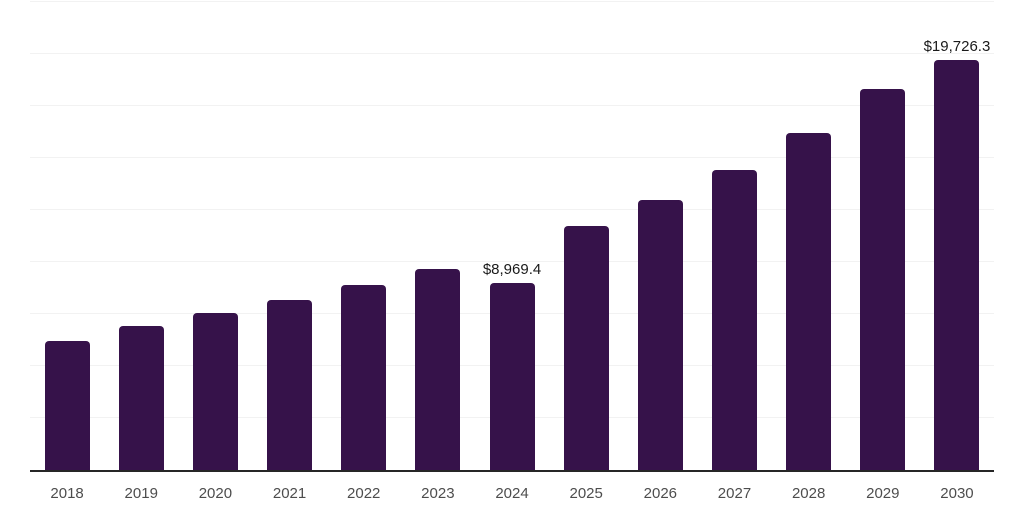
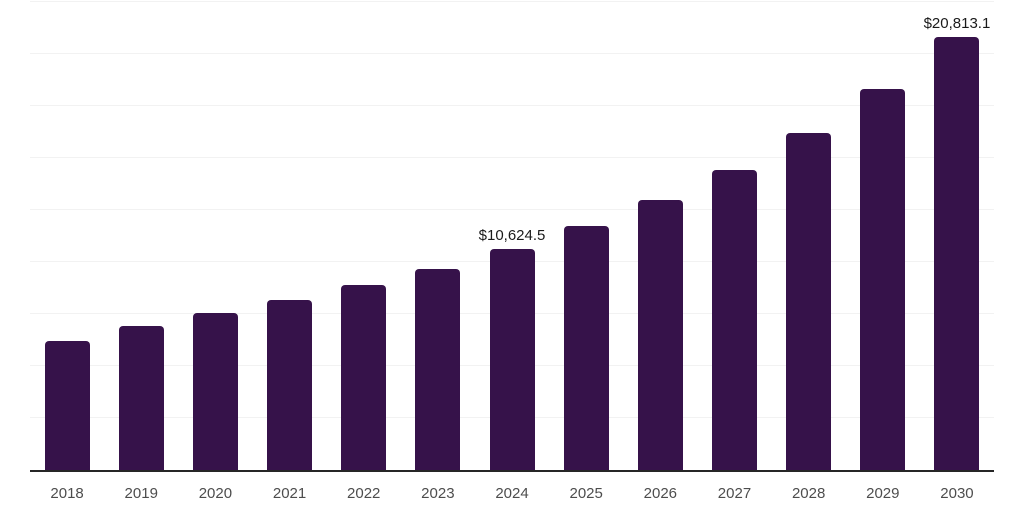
2024: $8,969.4 -> $10,624.5
2030: $19,726.3 -> $20,813.1
